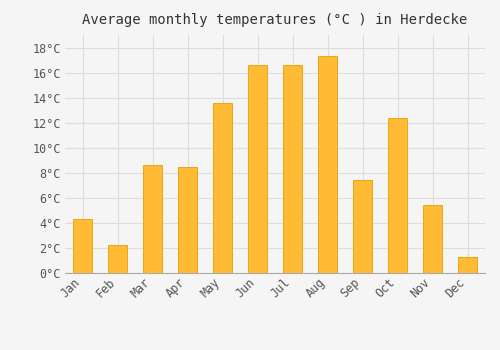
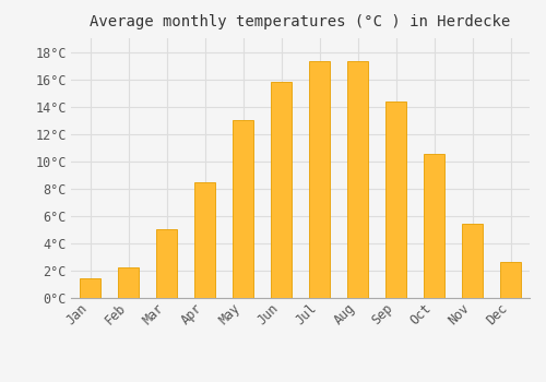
Jan: 4.3°C -> 1.4°C
Mar: 8.6°C -> 5.0°C
May: 13.6°C -> 13.0°C
Jun: 16.6°C -> 15.8°C
Jul: 16.6°C -> 17.3°C
Sep: 7.4°C -> 14.4°C
Oct: 12.4°C -> 10.5°C
Dec: 1.3°C -> 2.6°C
